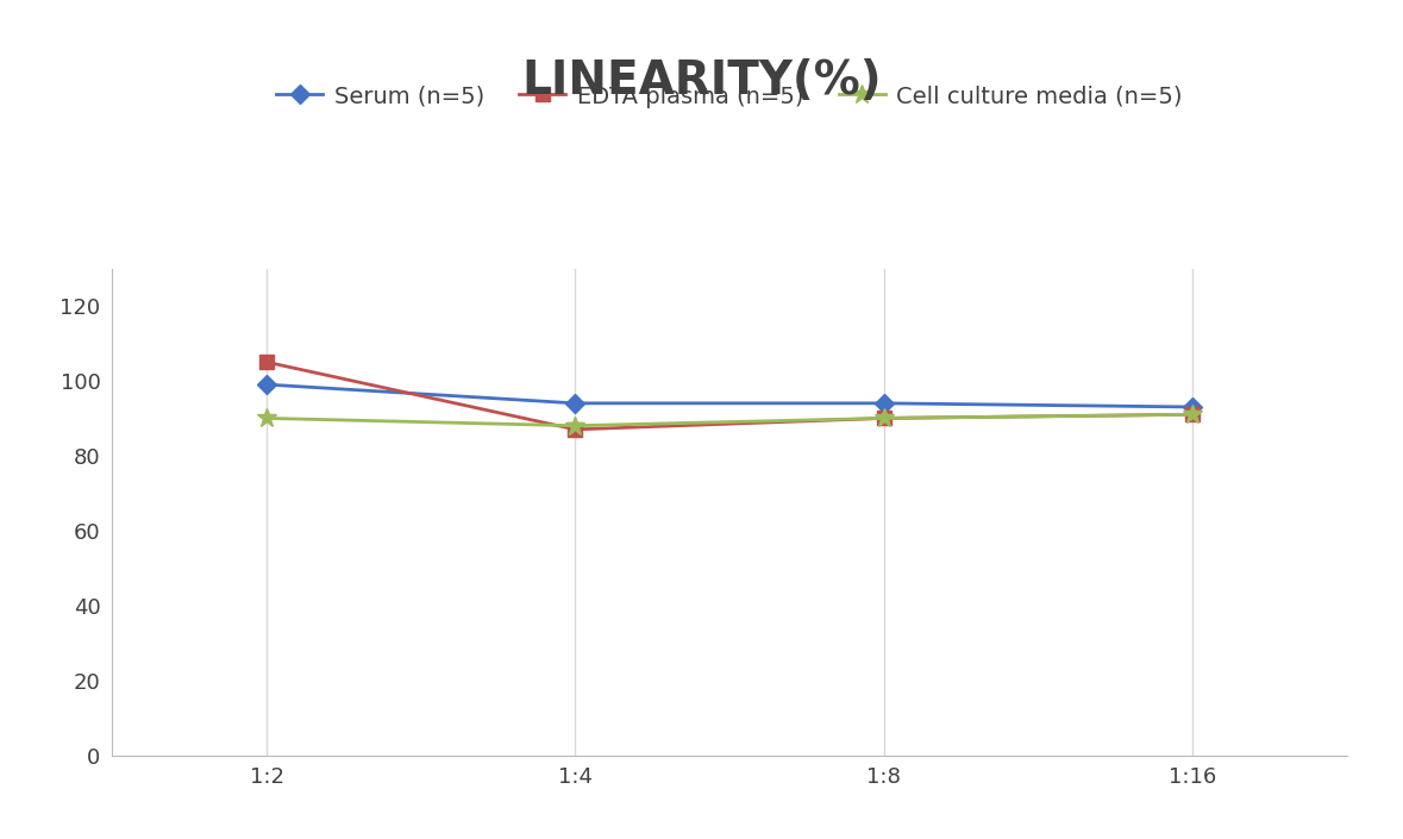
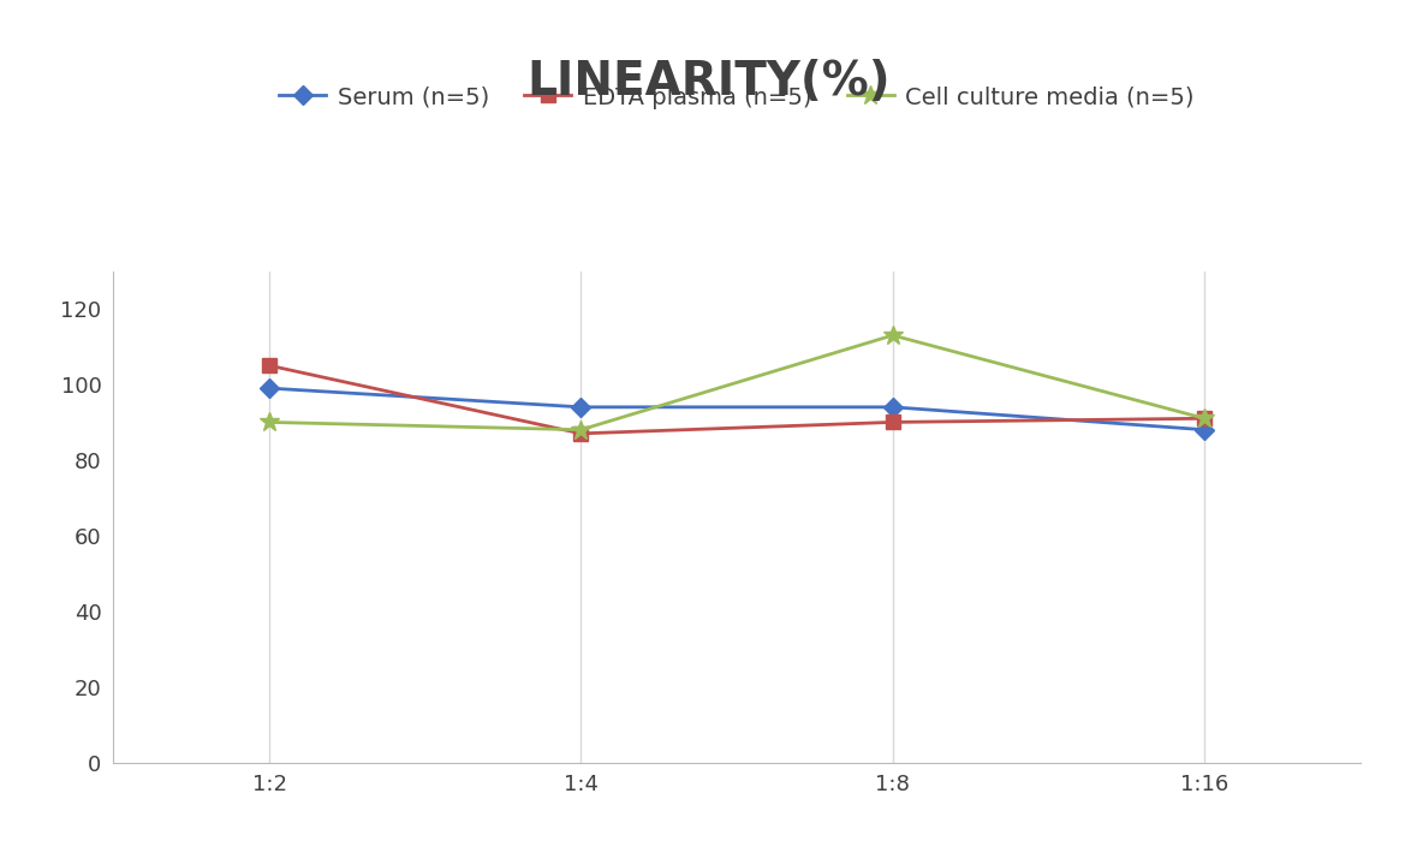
Cell culture media (n=5)/1:8: 90 -> 113
Serum (n=5)/1:16: 93 -> 88
